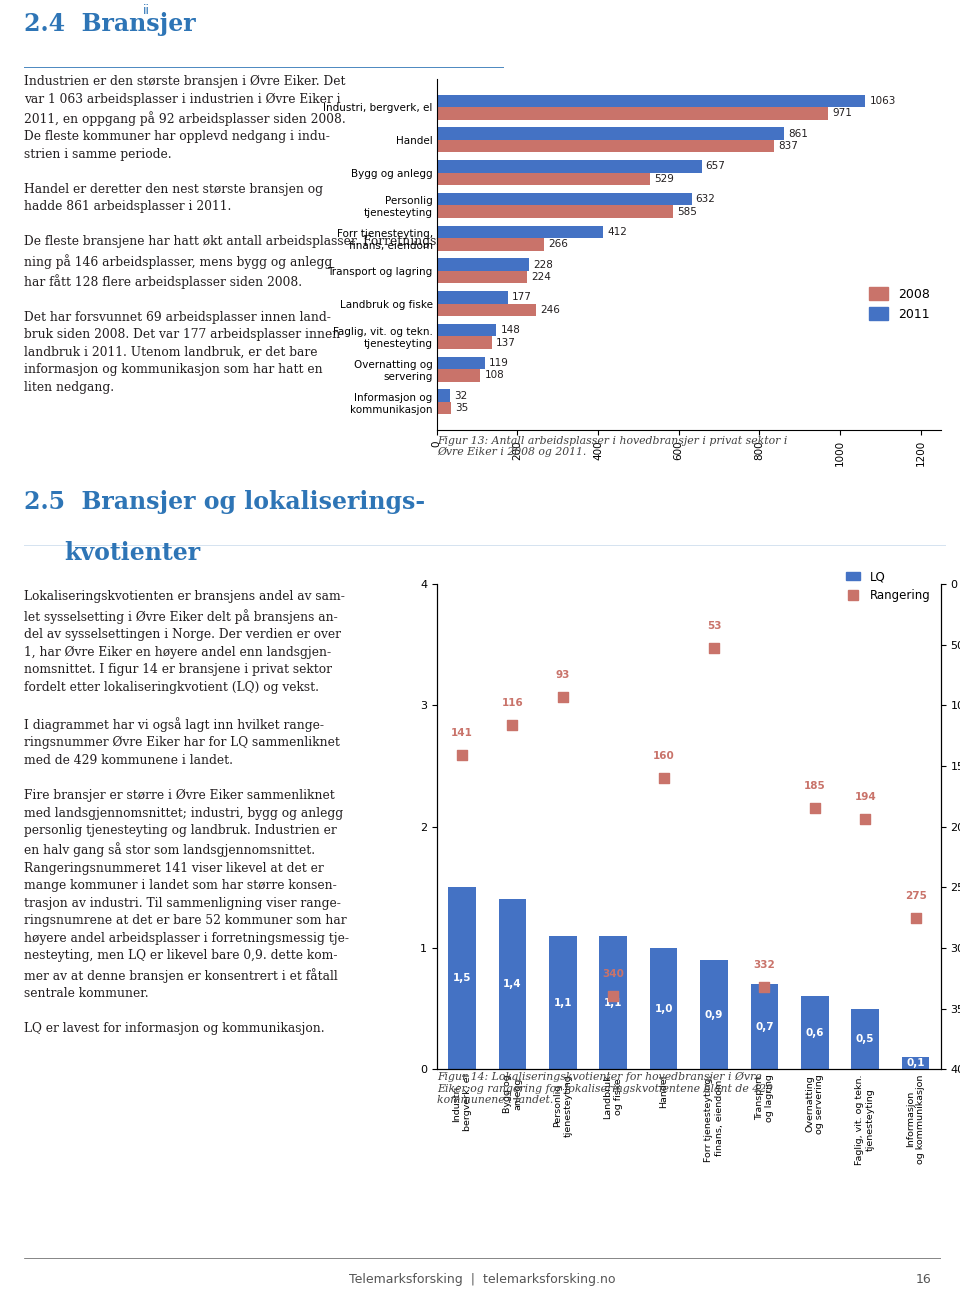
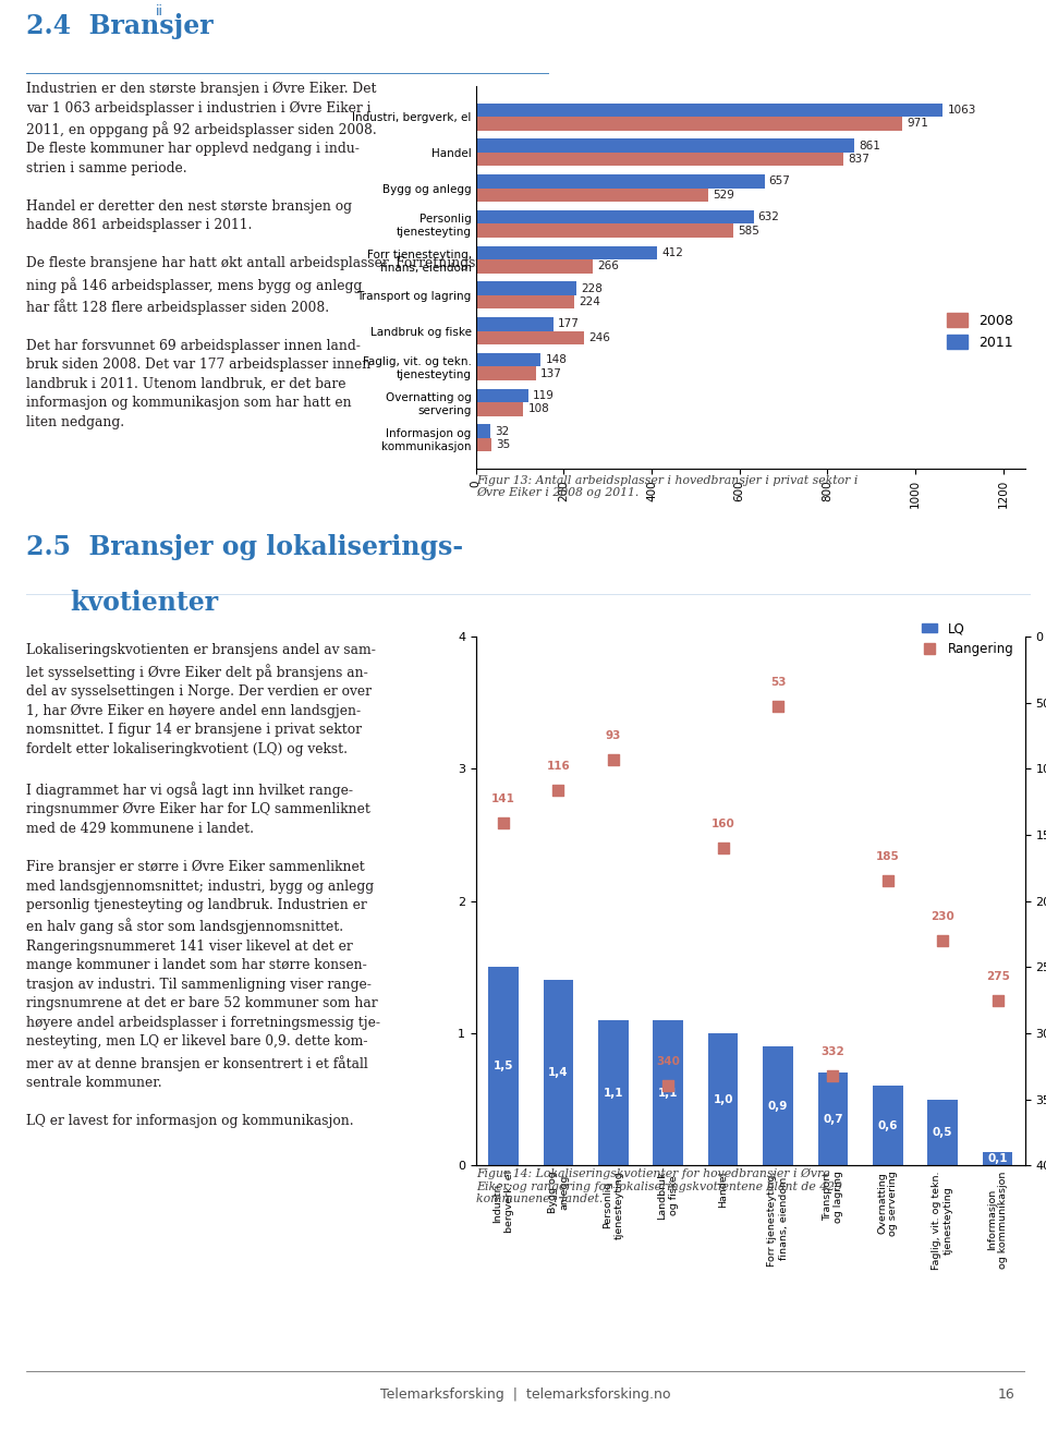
Rangering/Faglig, vit. og tekn. tjenesteyting: 194 -> 230
